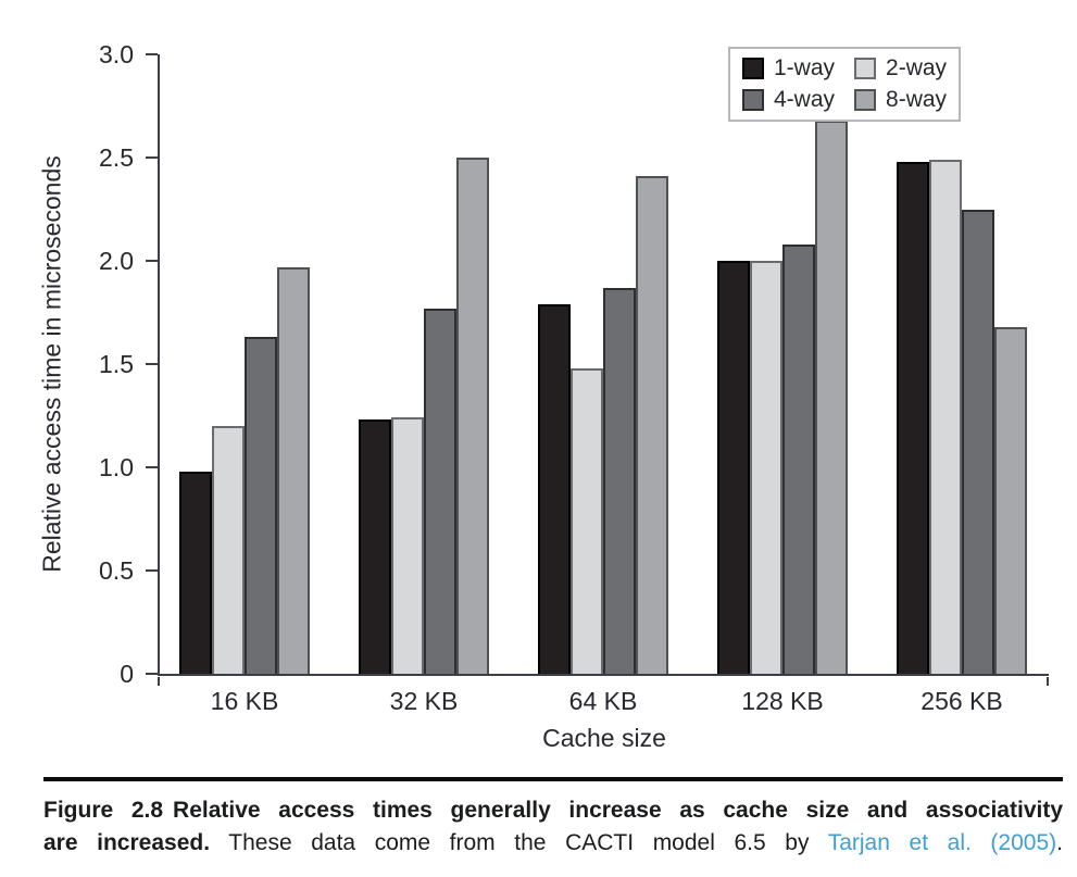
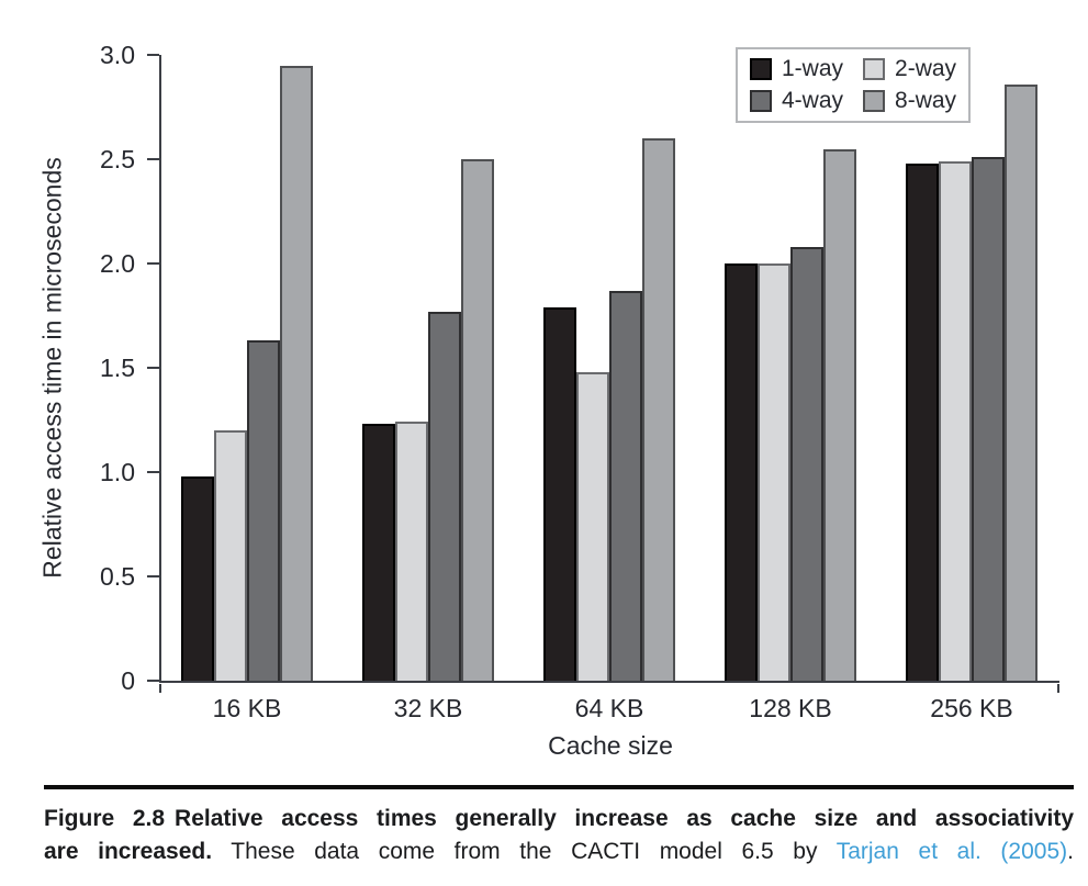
8-way/16 KB: 1.97 -> 2.95
8-way/64 KB: 2.41 -> 2.60
8-way/128 KB: 2.68 -> 2.55
4-way/256 KB: 2.25 -> 2.51
8-way/256 KB: 1.68 -> 2.86
